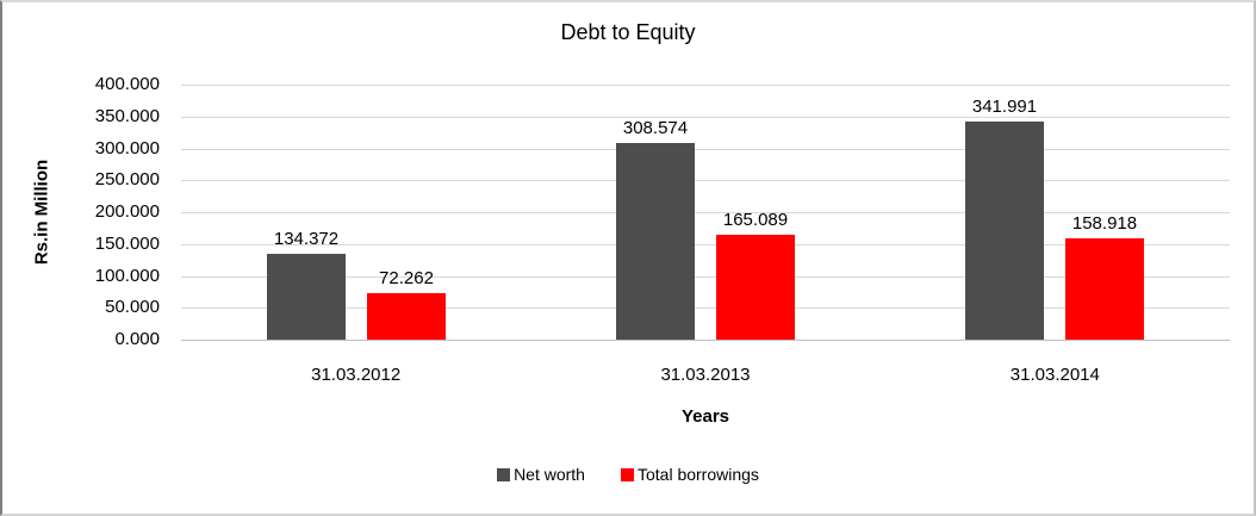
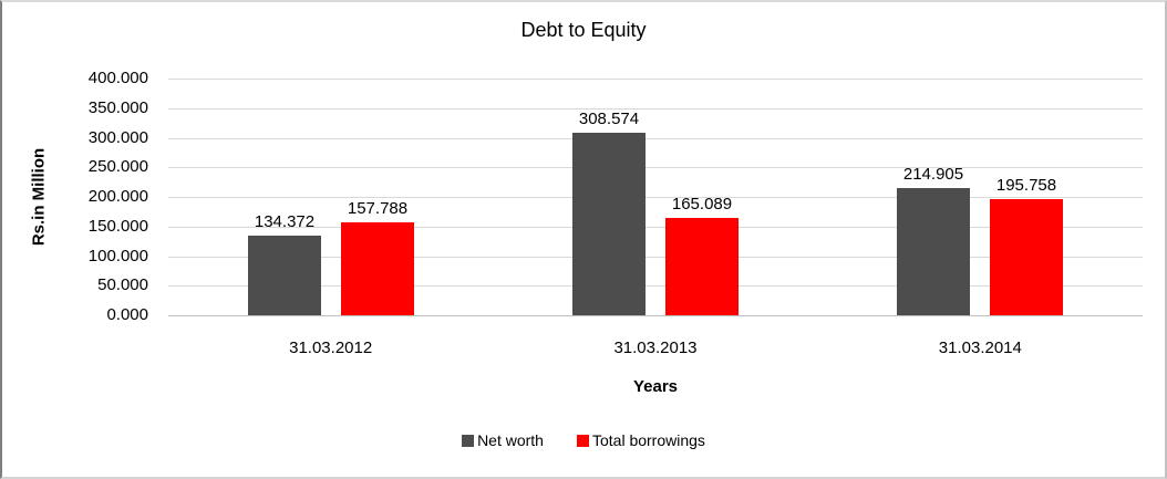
Total borrowings/31.03.2012: 72.262 -> 157.788
Net worth/31.03.2014: 341.991 -> 214.905
Total borrowings/31.03.2014: 158.918 -> 195.758
